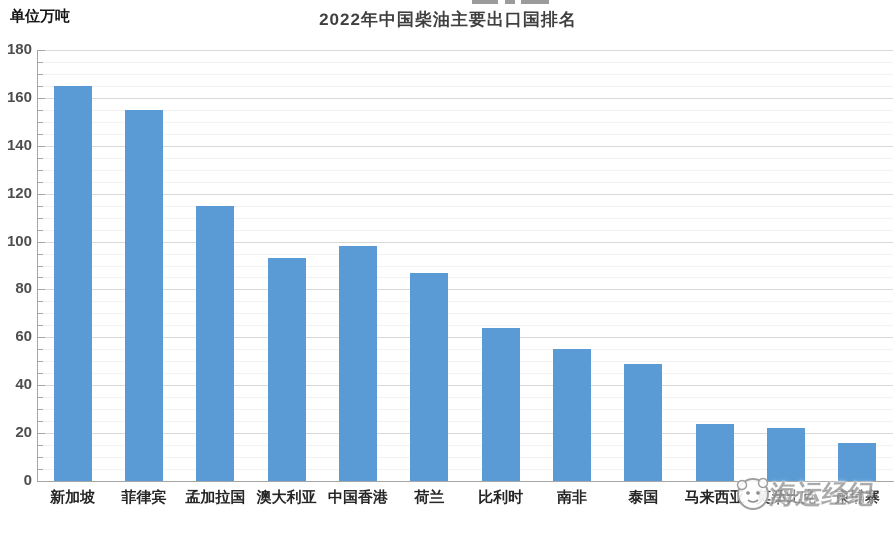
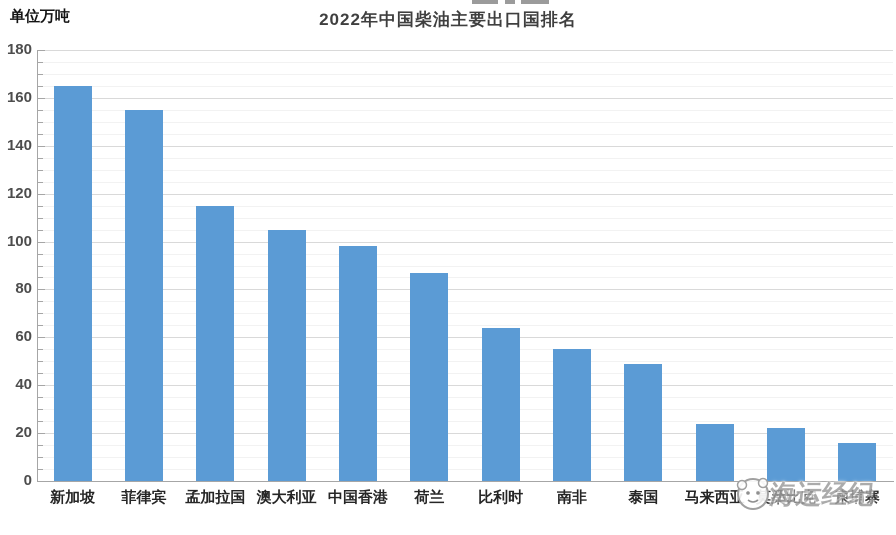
澳大利亚: 93 -> 105
